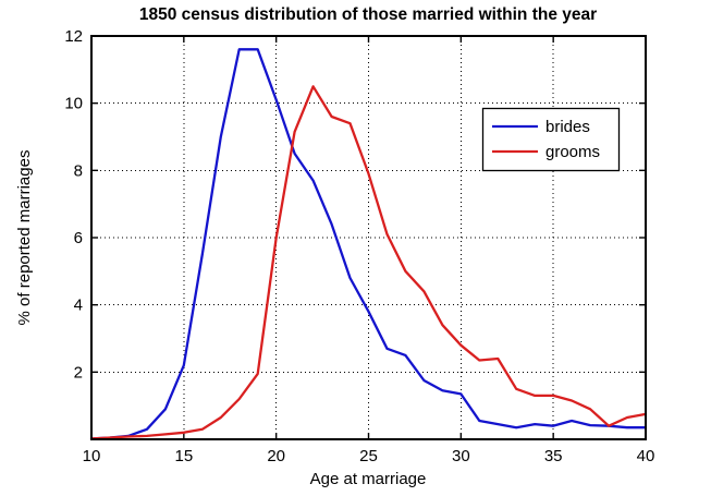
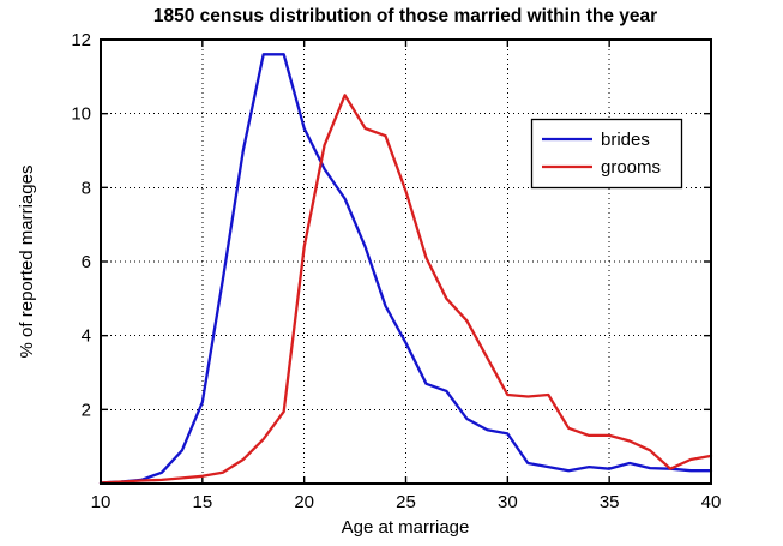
brides/20: 10.1 -> 9.6
grooms/20: 6.0 -> 6.4
grooms/30: 2.8 -> 2.4
